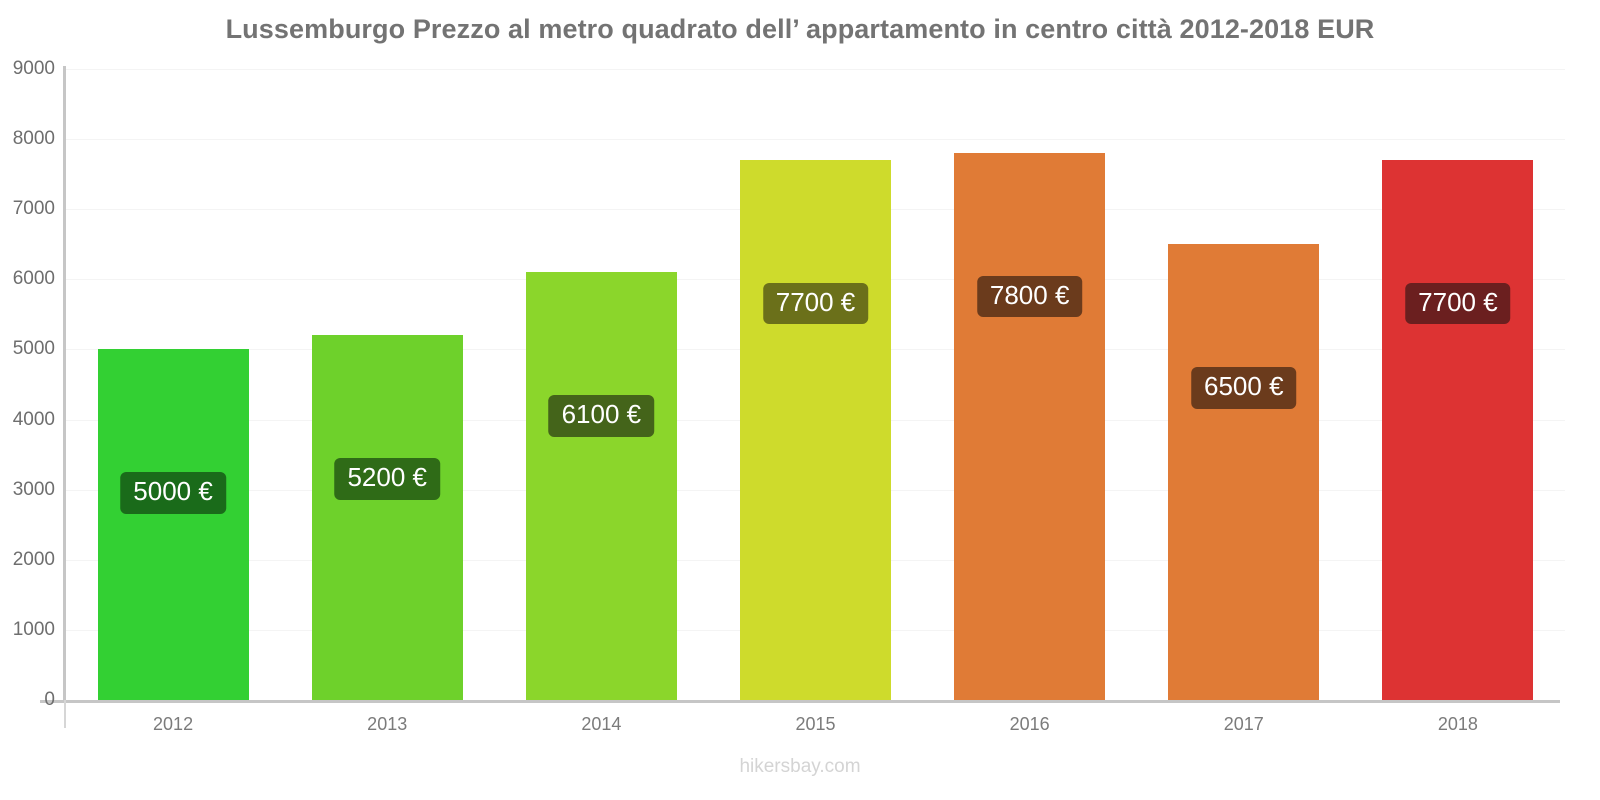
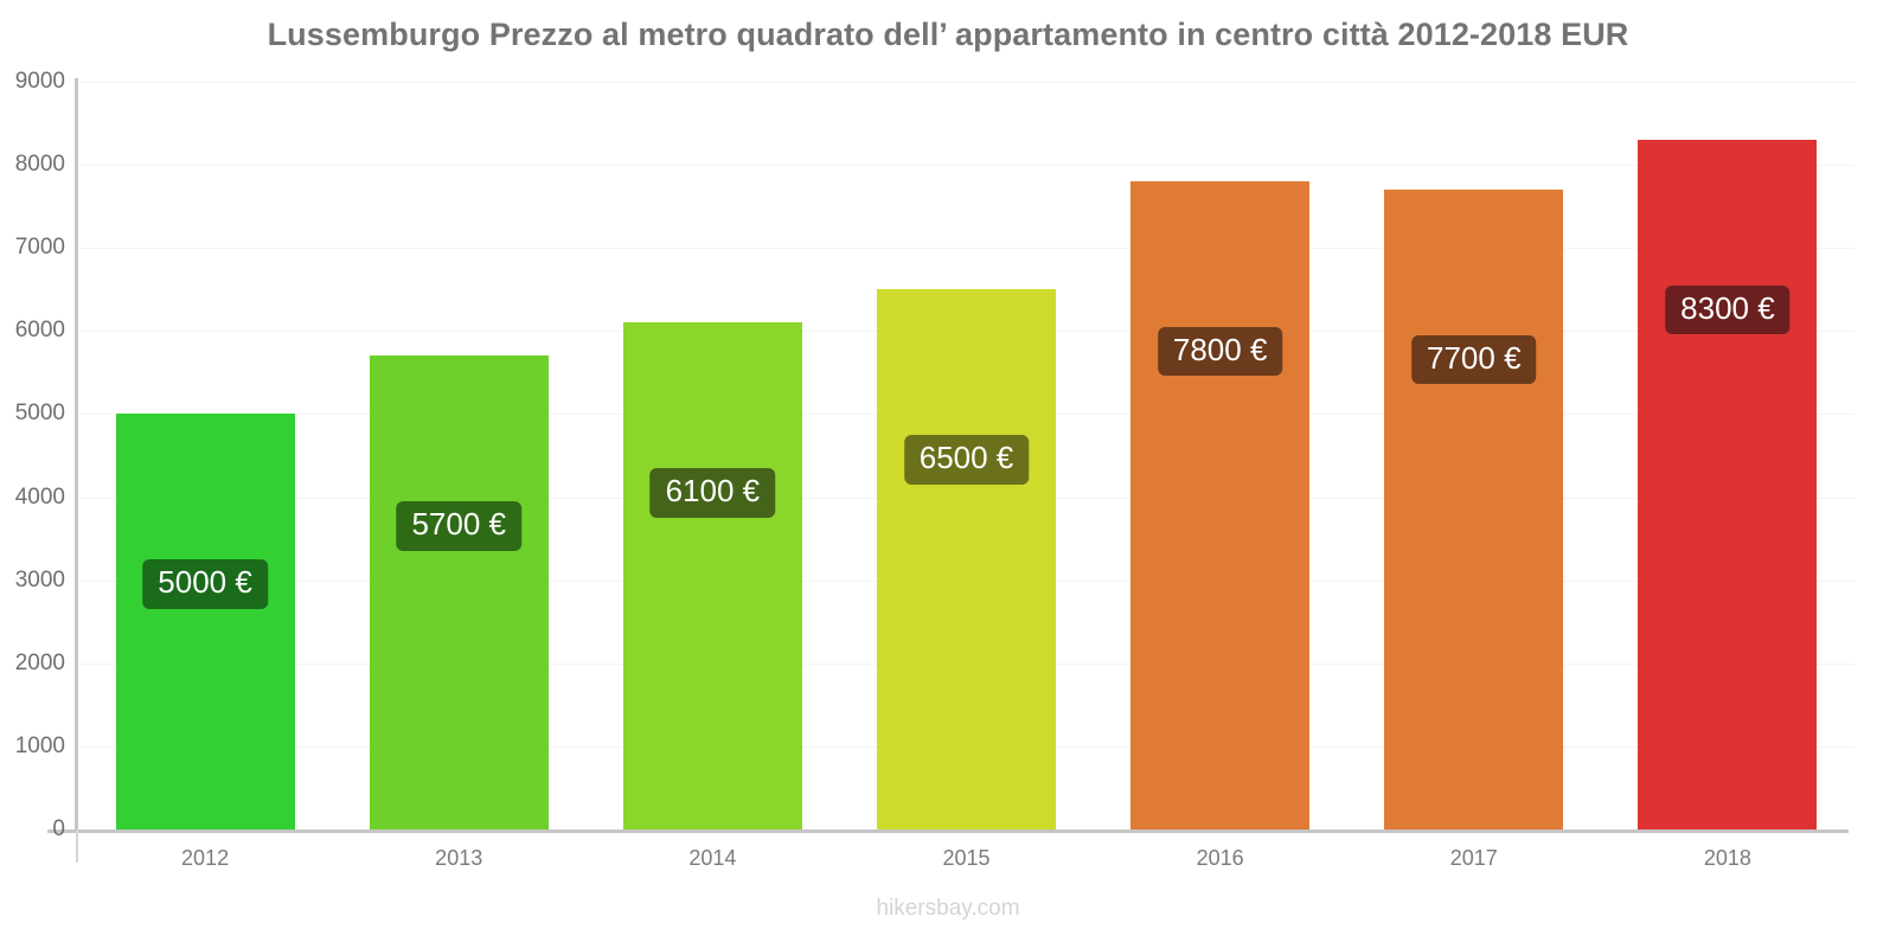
2013: 5200 -> 5700
2015: 7700 -> 6500
2017: 6500 -> 7700
2018: 7700 -> 8300
